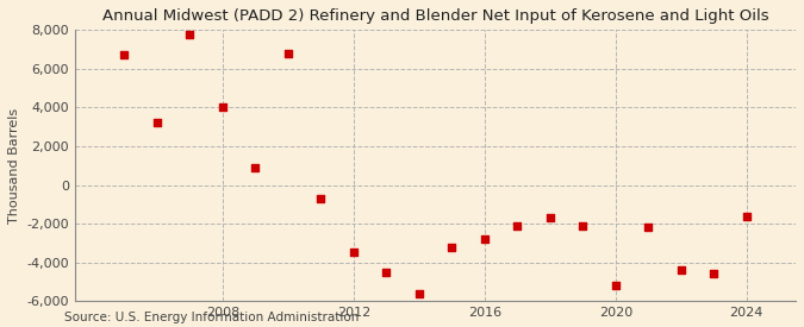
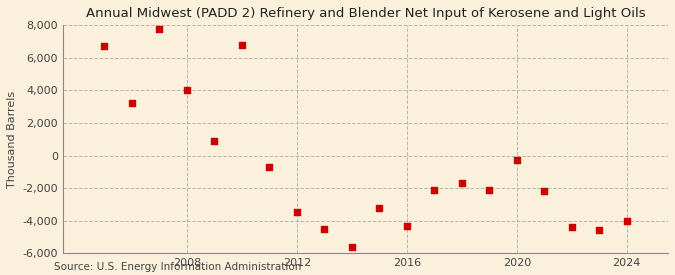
2016: -2,800 -> -4,300
2020: -5,200 -> -300
2024: -1,600 -> -4,000
